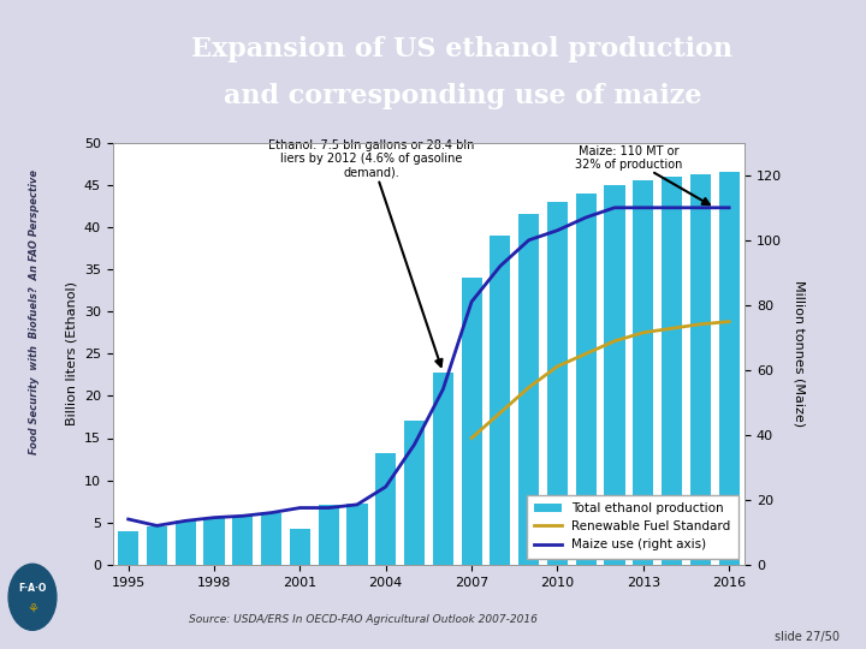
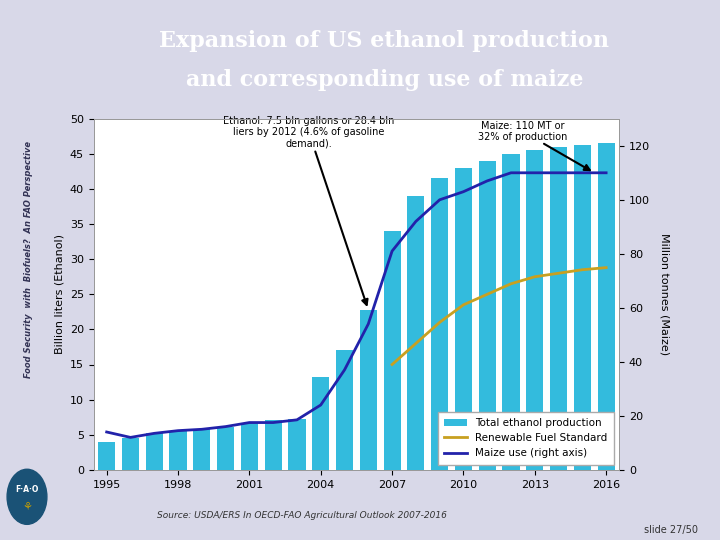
Total ethanol production/2001: 4.2 -> 6.6
